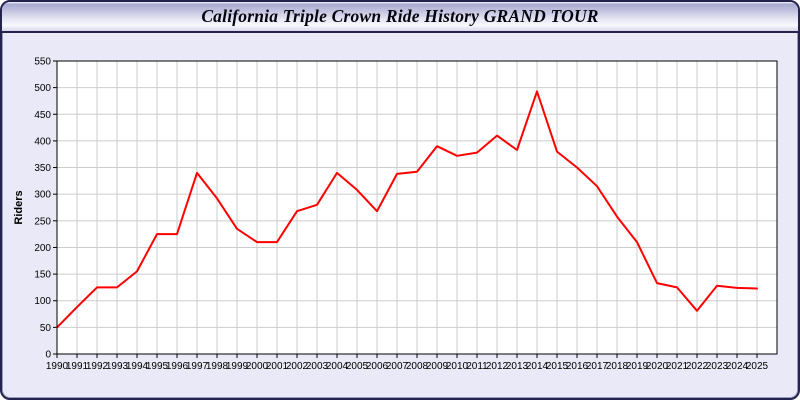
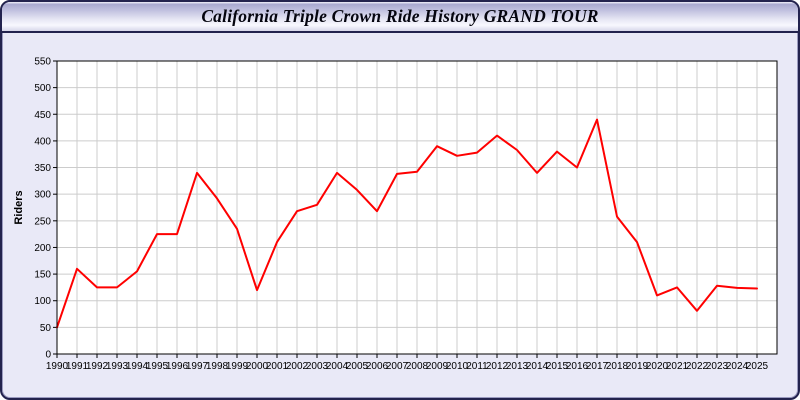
1991: 90 -> 160
2000: 210 -> 120
2014: 490 -> 340
2017: 320 -> 440
2020: 130 -> 110
